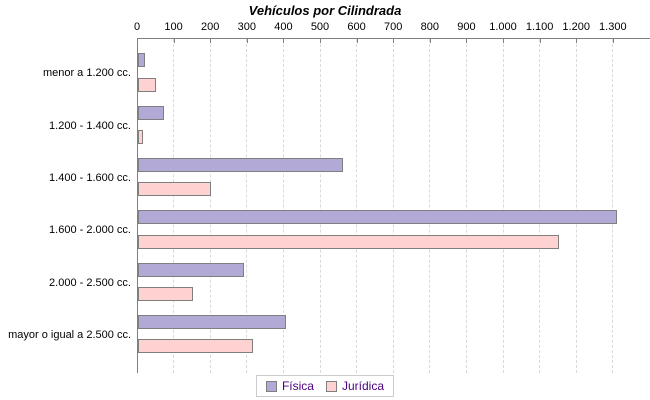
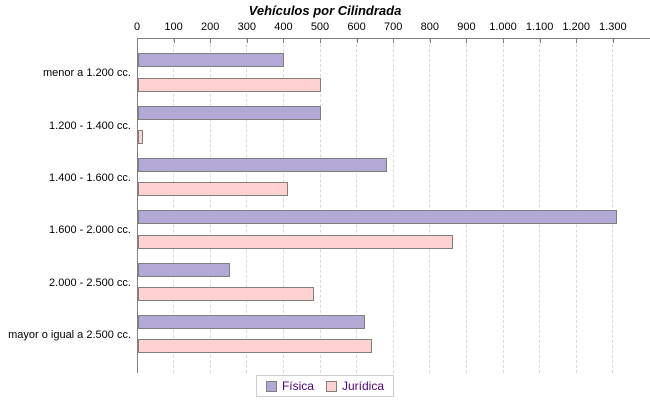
Física/menor a 1.200 cc.: 20 -> 400
Jurídica/menor a 1.200 cc.: 50 -> 500
Física/1.200 - 1.400 cc.: 70 -> 500
Física/1.400 - 1.600 cc.: 560 -> 680
Jurídica/1.400 - 1.600 cc.: 200 -> 410
Jurídica/1.600 - 2.000 cc.: 1150 -> 860
Física/2.000 - 2.500 cc.: 290 -> 250
Jurídica/2.000 - 2.500 cc.: 150 -> 480
Física/mayor o igual a 2.500 cc.: 400 -> 620
Jurídica/mayor o igual a 2.500 cc.: 320 -> 640
